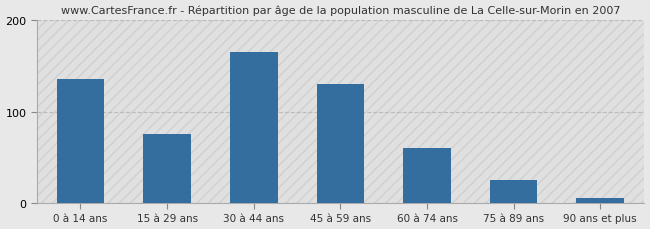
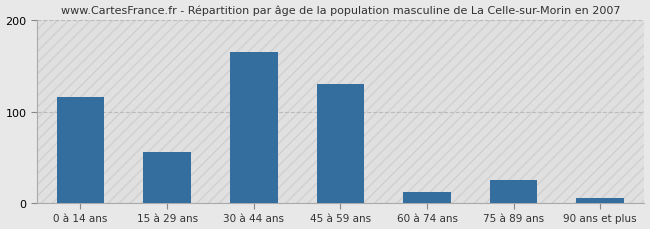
0 à 14 ans: 135 -> 116
15 à 29 ans: 75 -> 56
60 à 74 ans: 60 -> 12
